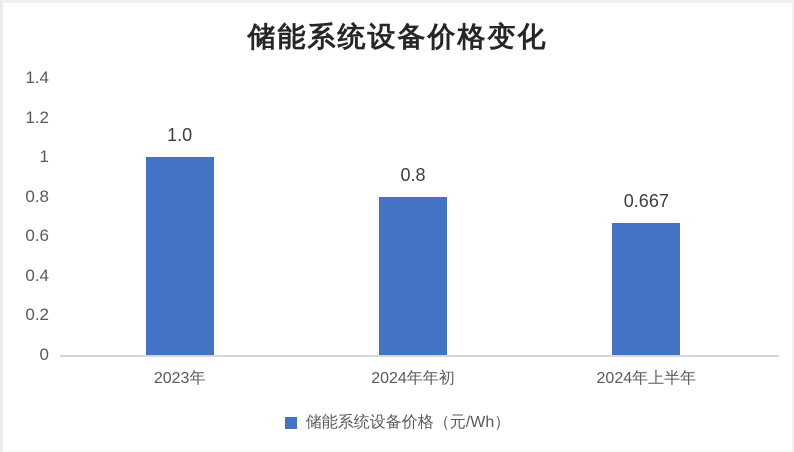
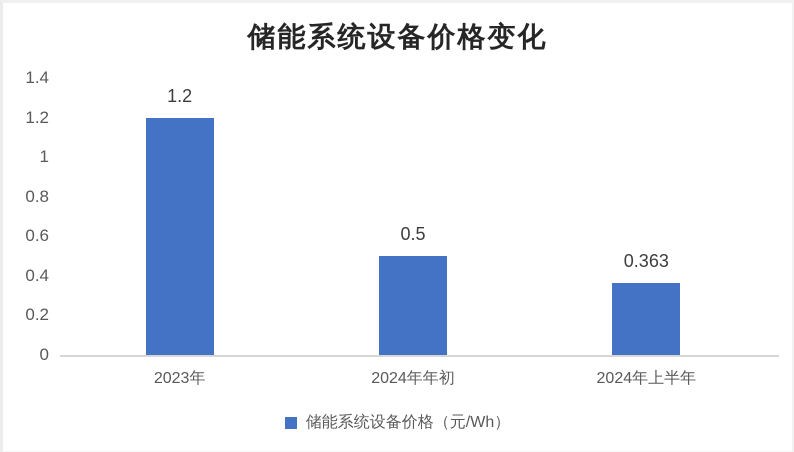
2023年: 1.0 -> 1.2
2024年年初: 0.8 -> 0.5
2024年上半年: 0.667 -> 0.363
